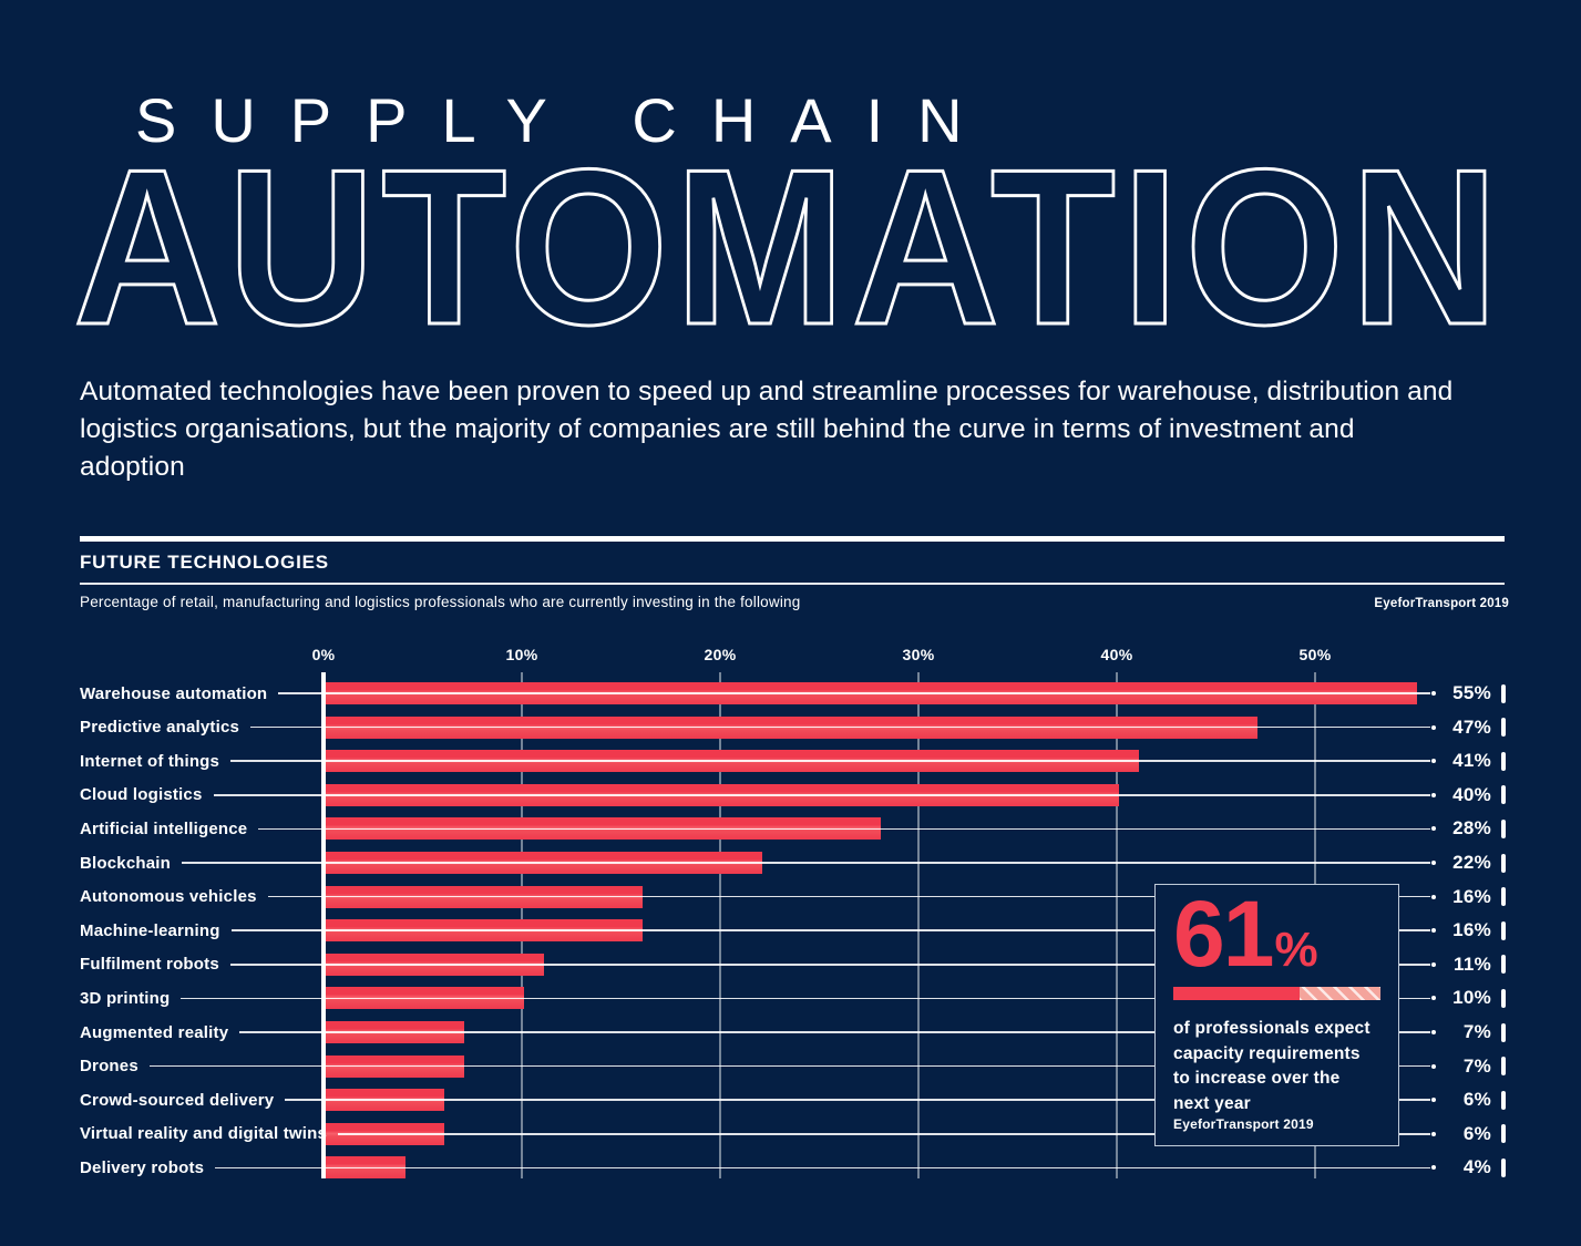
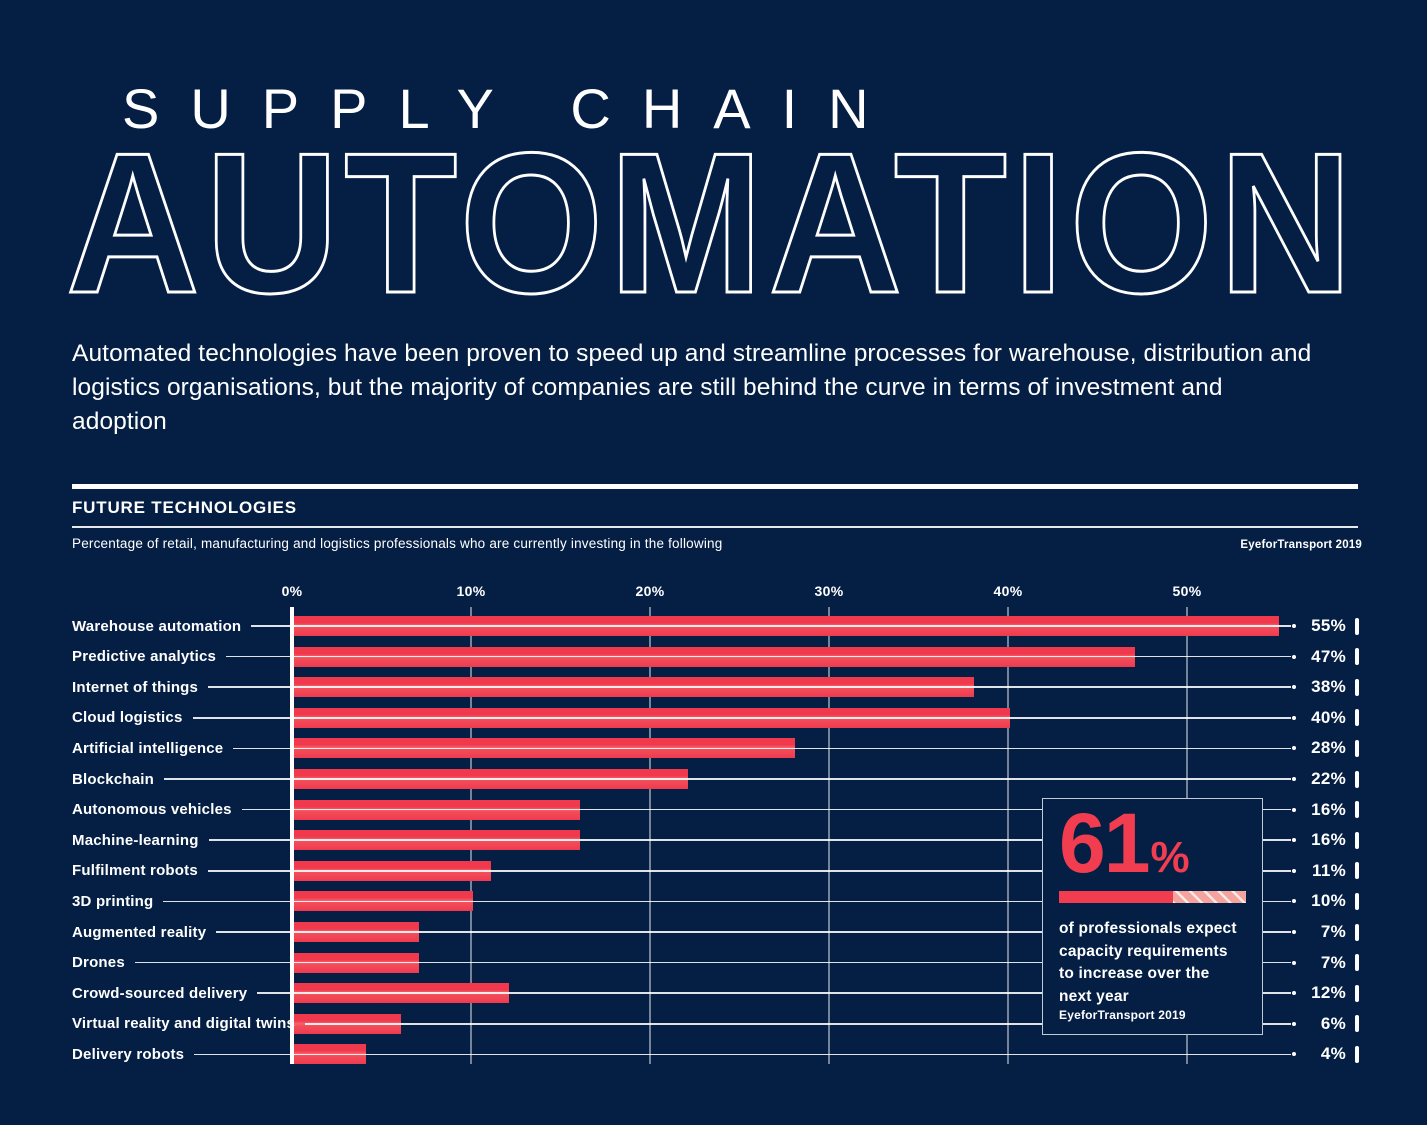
Internet of things: 41% -> 38%
Crowd-sourced delivery: 6% -> 12%
